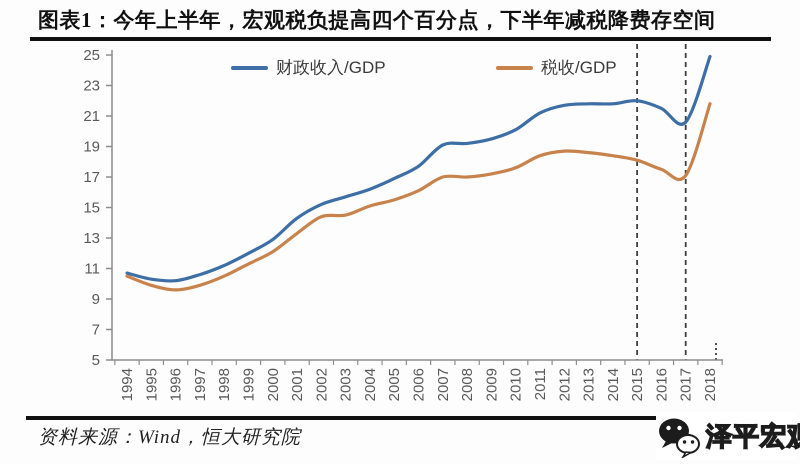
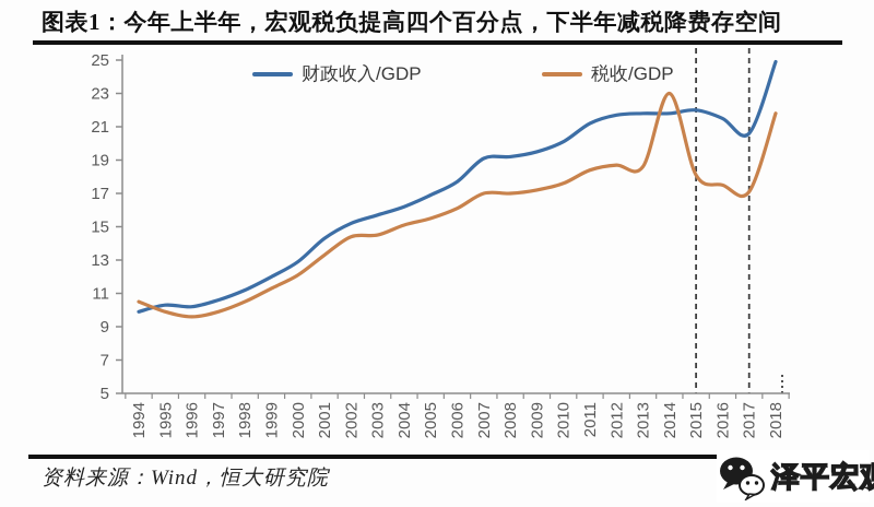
财政收入/GDP/1994: 10.7 -> 9.9
税收/GDP/2014: 18.4 -> 23.0
